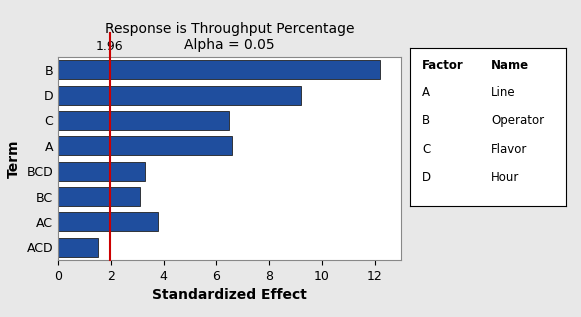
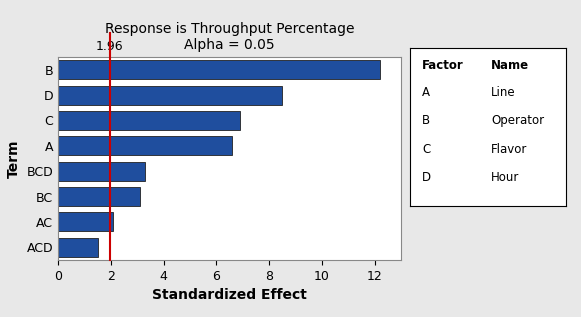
D: 9.2 -> 8.5
C: 6.5 -> 6.9
AC: 3.8 -> 2.1
